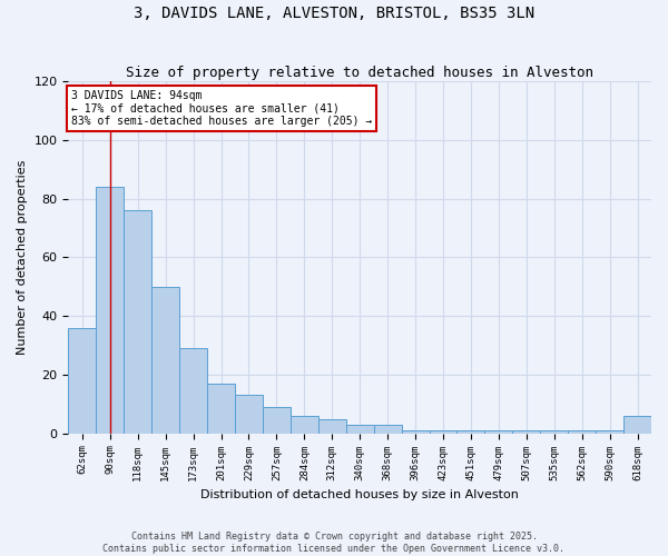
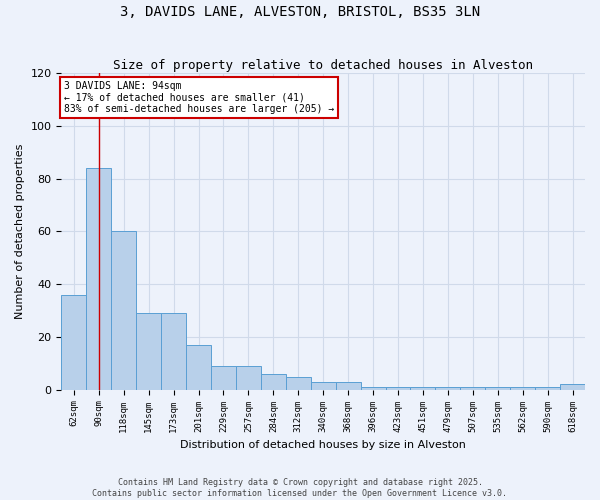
118sqm: 76 -> 60
145sqm: 50 -> 29
229sqm: 13 -> 9
618sqm: 6 -> 2
